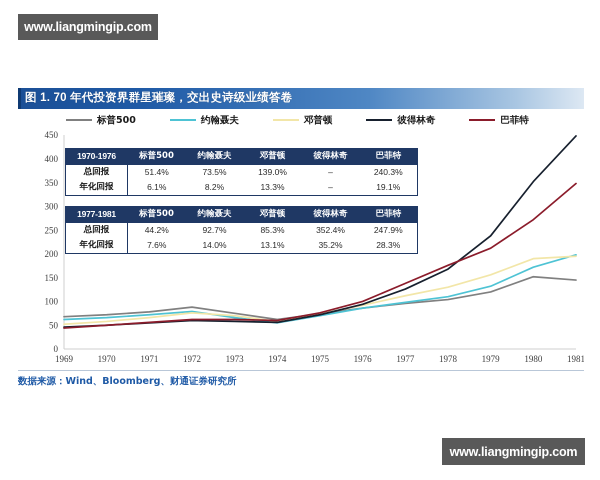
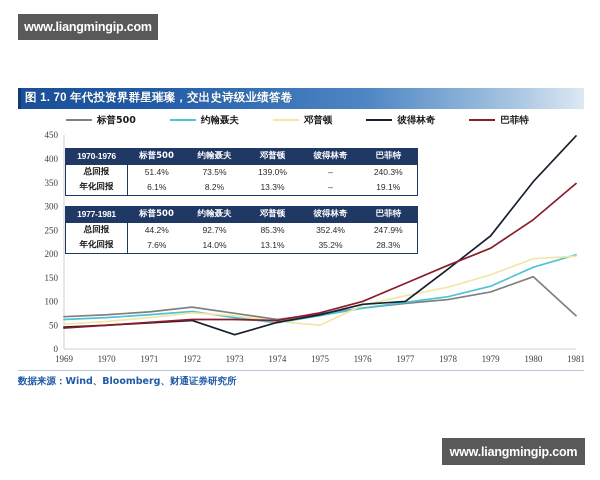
彼得林奇/1973: 60 -> 30
邓普顿/1975: 70 -> 50
彼得林奇/1977: 130 -> 100
标普500/1981: 140 -> 70
